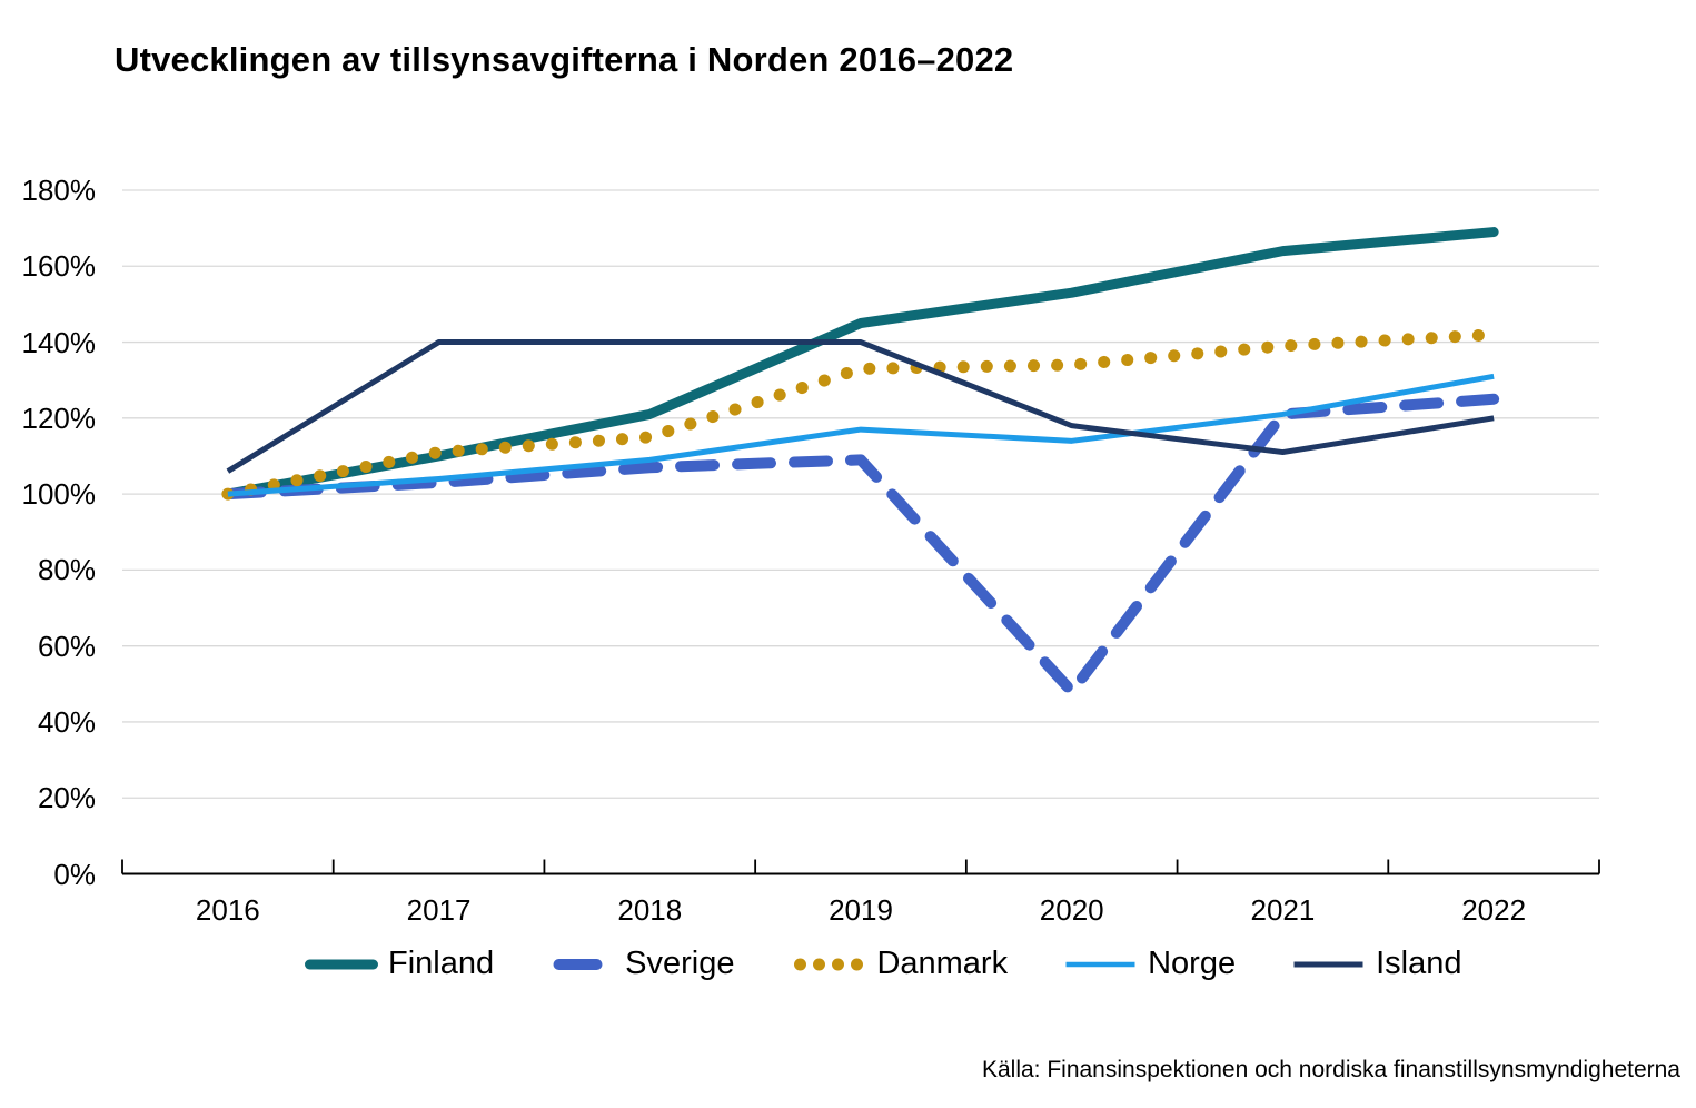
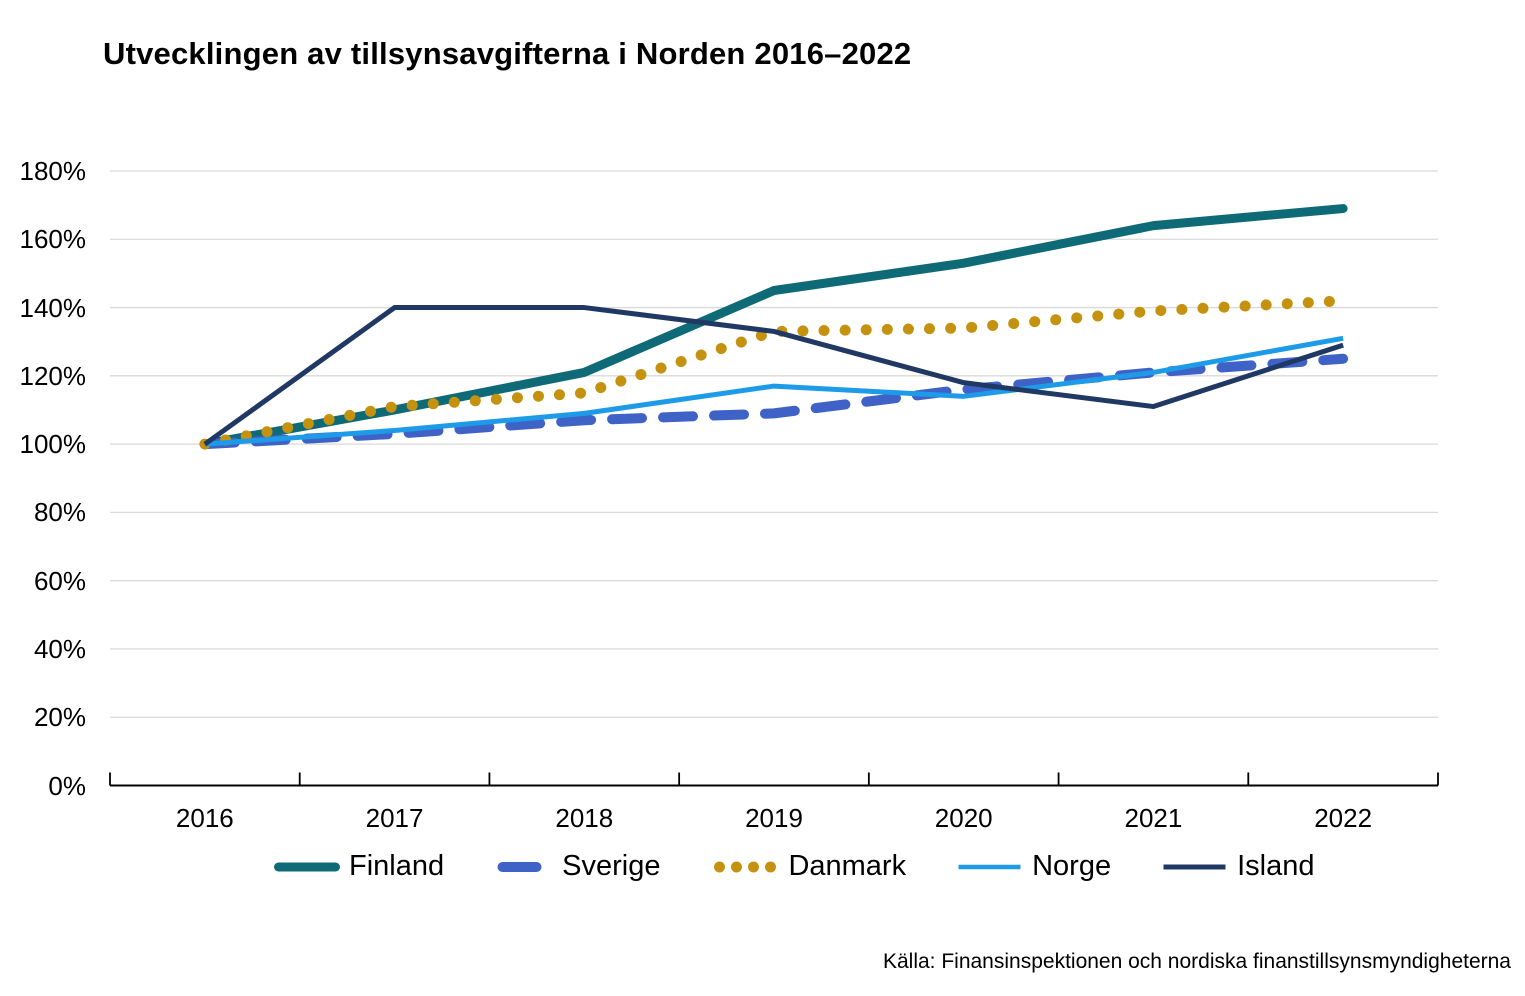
Island/2016: 106% -> 100%
Island/2019: 140% -> 133%
Sverige/2020: 48% -> 116%
Island/2022: 120% -> 129%
